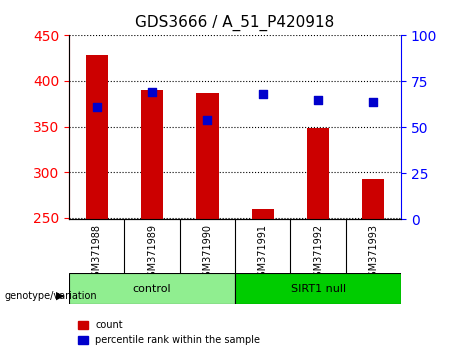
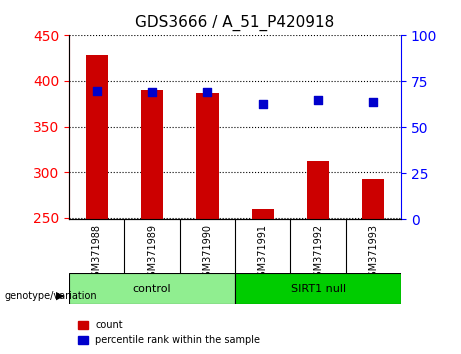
percentile rank within the sample/GSM371988: 61 -> 70
percentile rank within the sample/GSM371990: 54 -> 69
percentile rank within the sample/GSM371991: 68 -> 63
count/GSM371992: 348 -> 312
